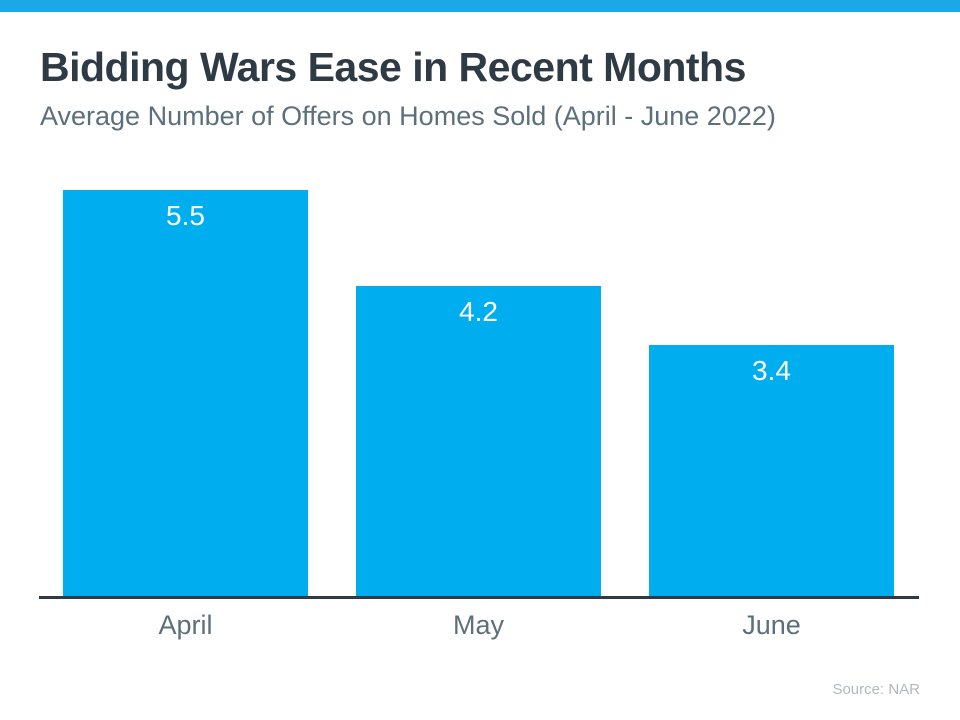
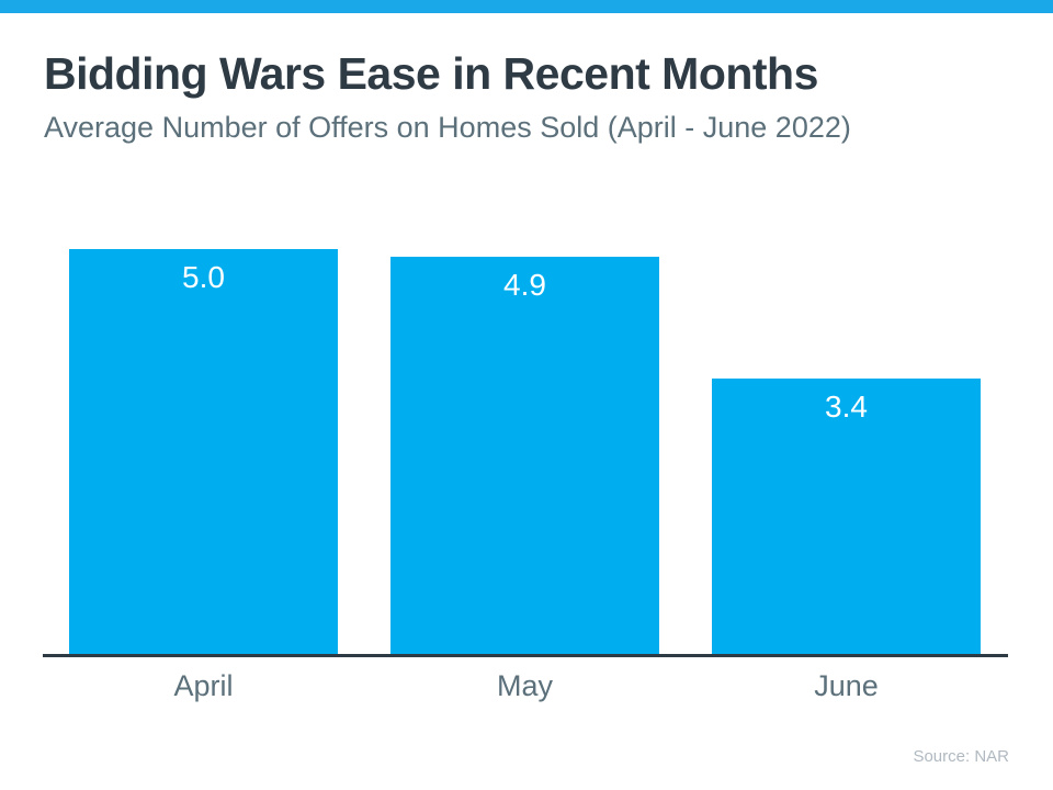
April: 5.5 -> 5.0
May: 4.2 -> 4.9
